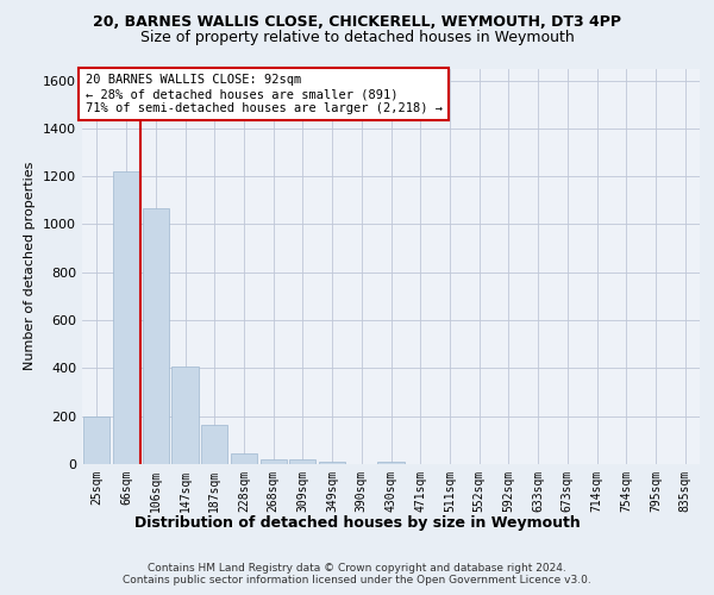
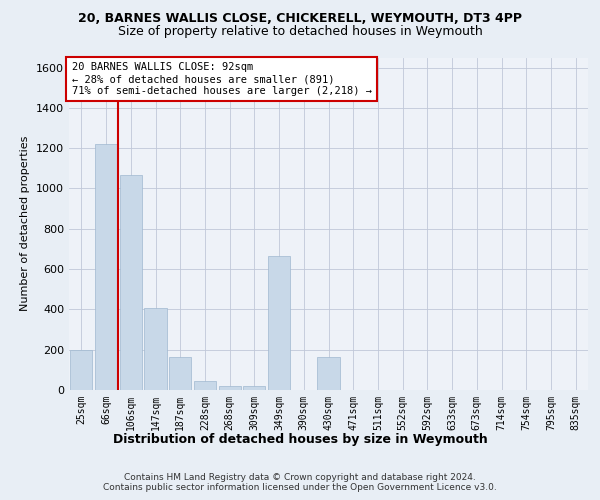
349sqm: 12 -> 665
430sqm: 12 -> 165
